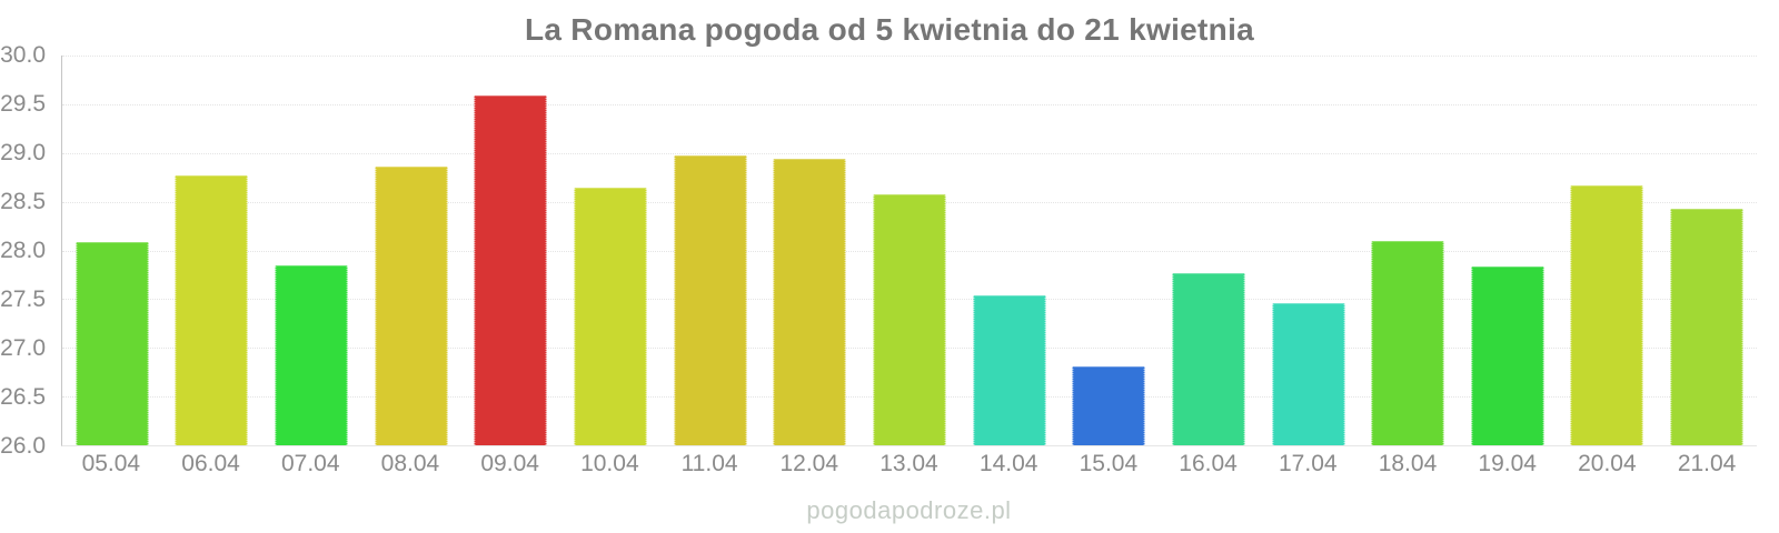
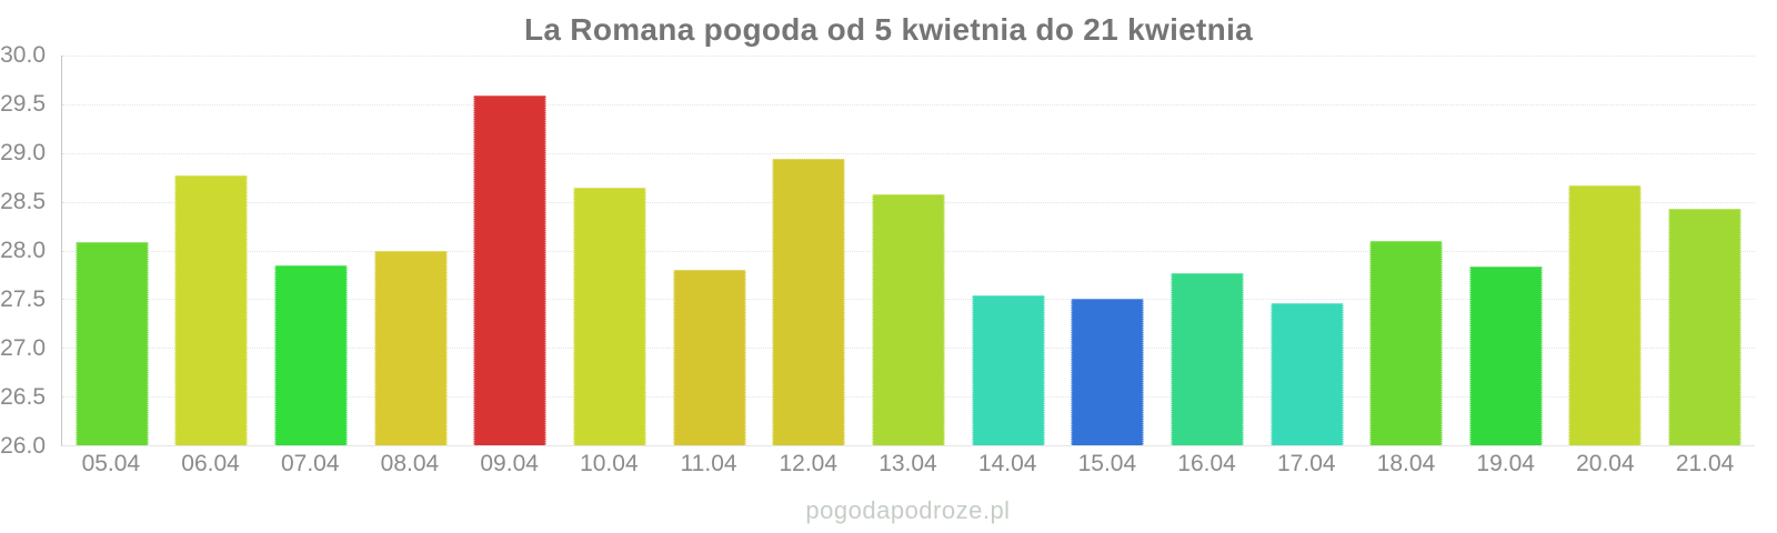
08.04: 28.9 -> 28.0
11.04: 29.0 -> 27.8
15.04: 26.8 -> 27.5
